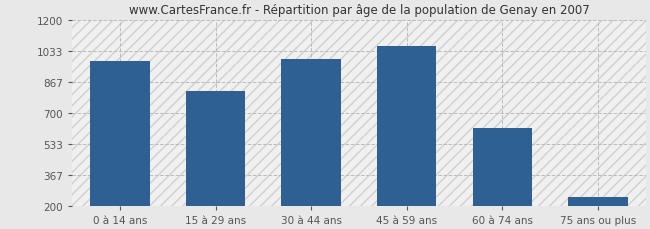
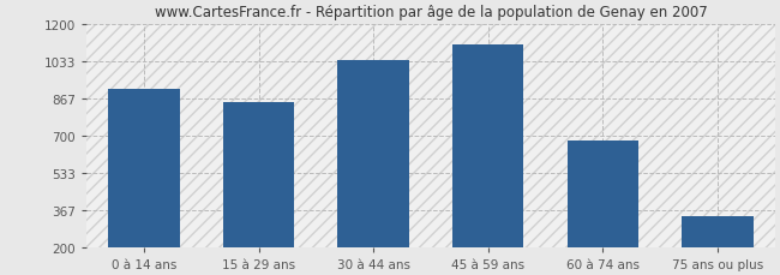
0 à 14 ans: 980 -> 910
15 à 29 ans: 820 -> 850
30 à 44 ans: 990 -> 1040
45 à 59 ans: 1060 -> 1110
60 à 74 ans: 620 -> 680
75 ans ou plus: 250 -> 340
